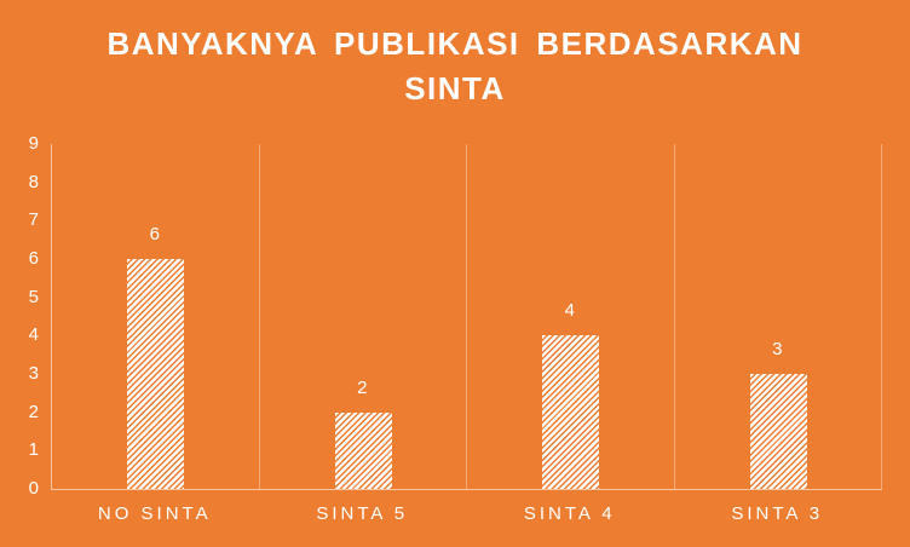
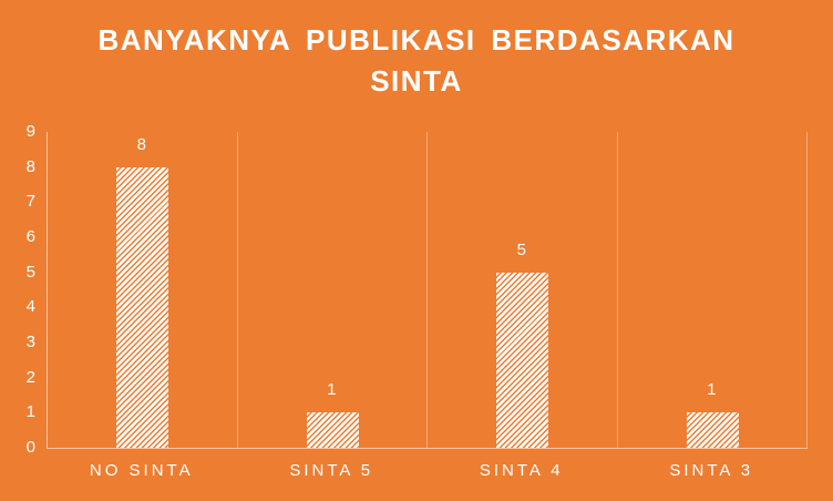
NO SINTA: 6 -> 8
SINTA 5: 2 -> 1
SINTA 4: 4 -> 5
SINTA 3: 3 -> 1
